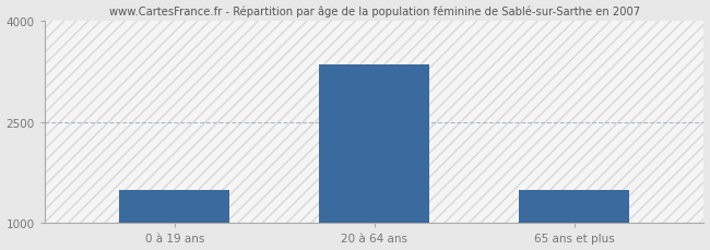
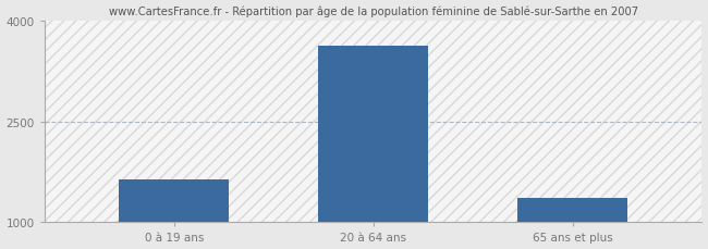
0 à 19 ans: 1490 -> 1640
20 à 64 ans: 3350 -> 3620
65 ans et plus: 1490 -> 1360
